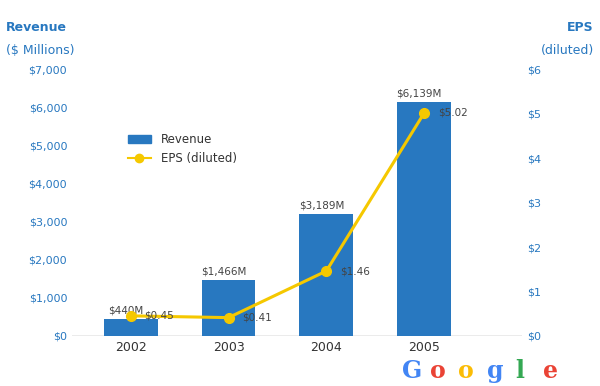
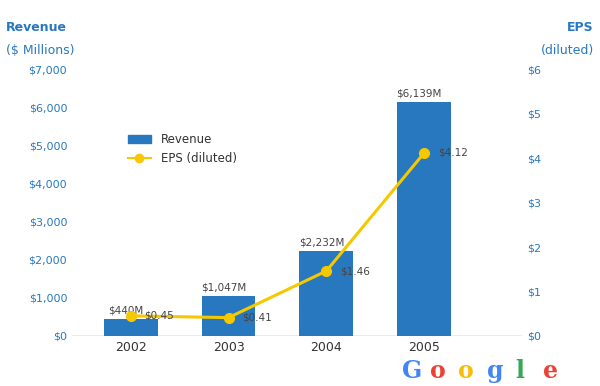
Revenue/2003: $1,466M -> $1,047M
Revenue/2004: $3,189M -> $2,232M
EPS (diluted)/2005: $5.02 -> $4.12
